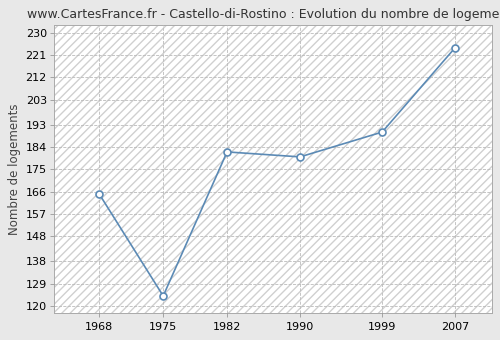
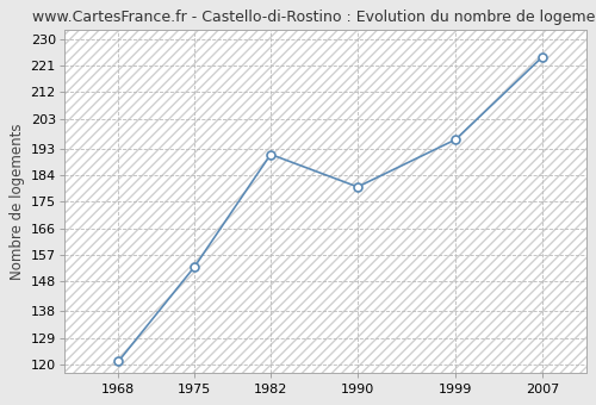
1968: 165 -> 121
1975: 124 -> 153
1982: 182 -> 191
1999: 190 -> 196
